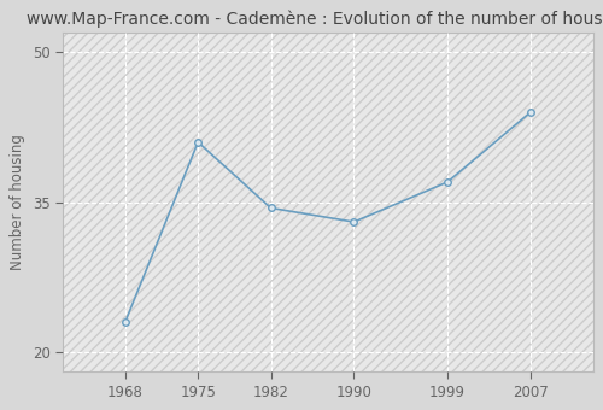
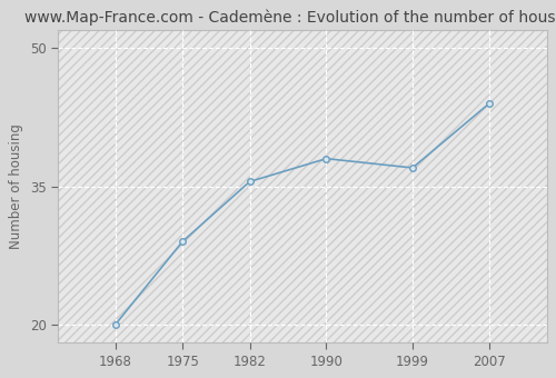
1968: 23.0 -> 20.0
1975: 41.0 -> 29.0
1982: 34.4 -> 35.5
1990: 33.0 -> 38.0
